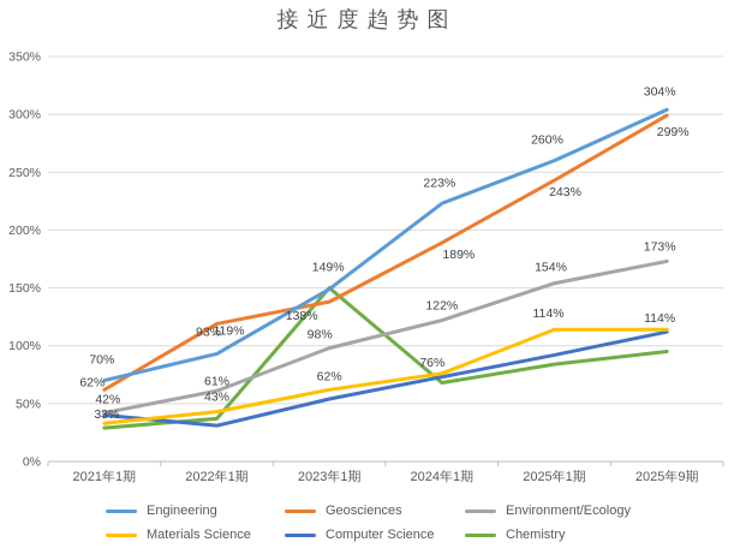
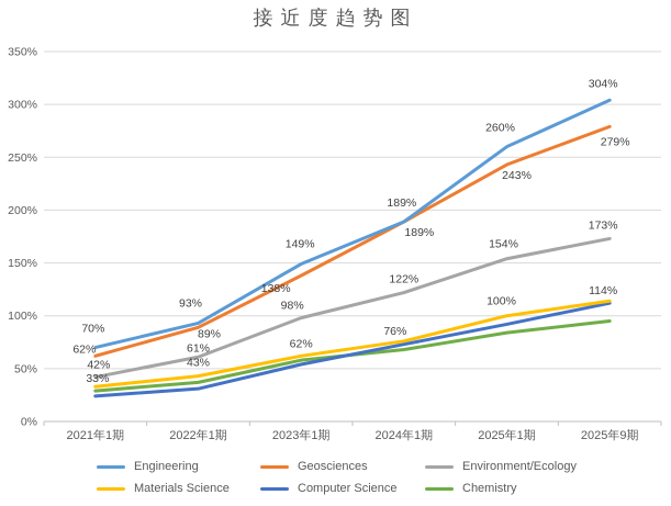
Computer Science/2021年1期: 40% -> 20%
Geosciences/2022年1期: 119% -> 89%
Chemistry/2023年1期: 150% -> 60%
Engineering/2024年1期: 223% -> 189%
Materials Science/2025年1期: 114% -> 100%
Geosciences/2025年9期: 299% -> 279%
